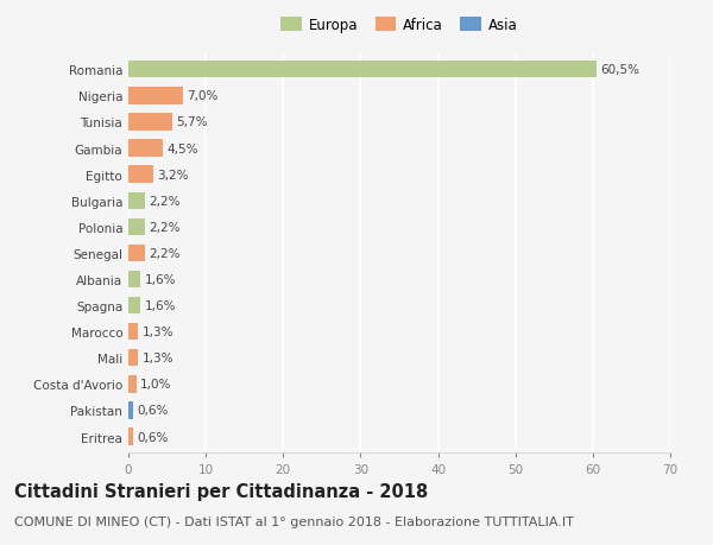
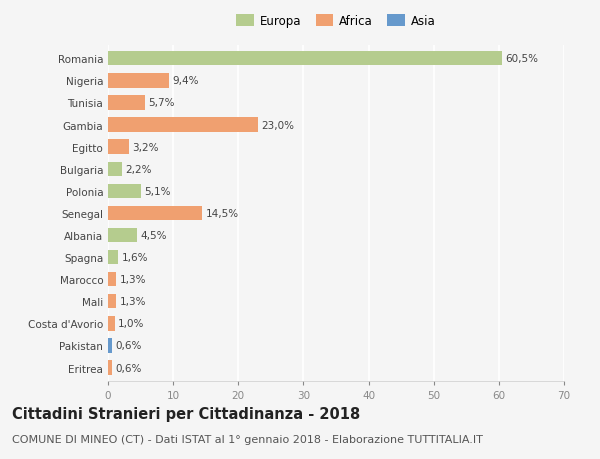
Nigeria: 7,0% -> 9,4%
Gambia: 4,5% -> 23,0%
Polonia: 2,2% -> 5,1%
Senegal: 2,2% -> 14,5%
Albania: 1,6% -> 4,5%
